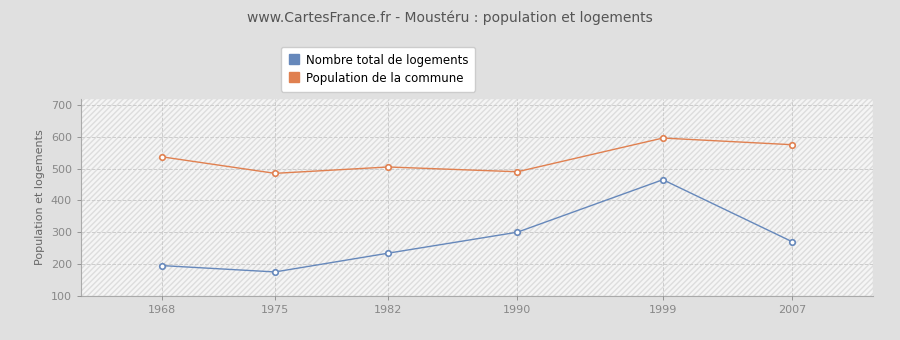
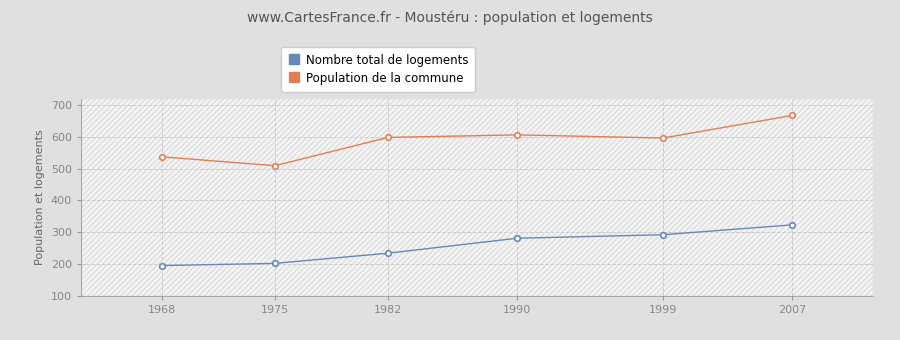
Nombre total de logements/1975: 175 -> 202
Population de la commune/1975: 485 -> 509
Population de la commune/1982: 505 -> 598
Nombre total de logements/1990: 300 -> 281
Population de la commune/1990: 490 -> 606
Nombre total de logements/1999: 465 -> 292
Nombre total de logements/2007: 270 -> 323
Population de la commune/2007: 575 -> 667
